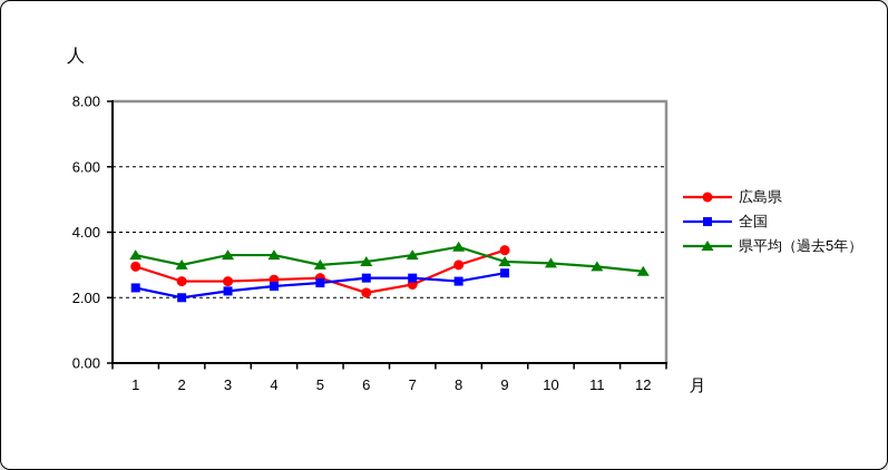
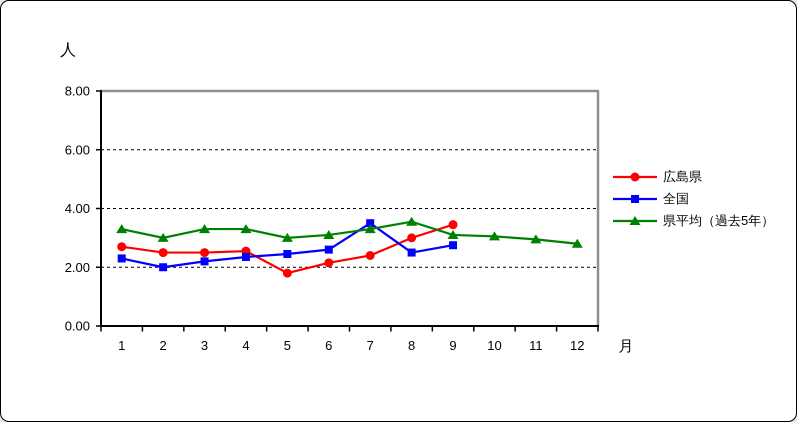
広島県/1: 3.0 -> 2.7
広島県/5: 2.6 -> 1.8
全国/7: 2.6 -> 3.5
